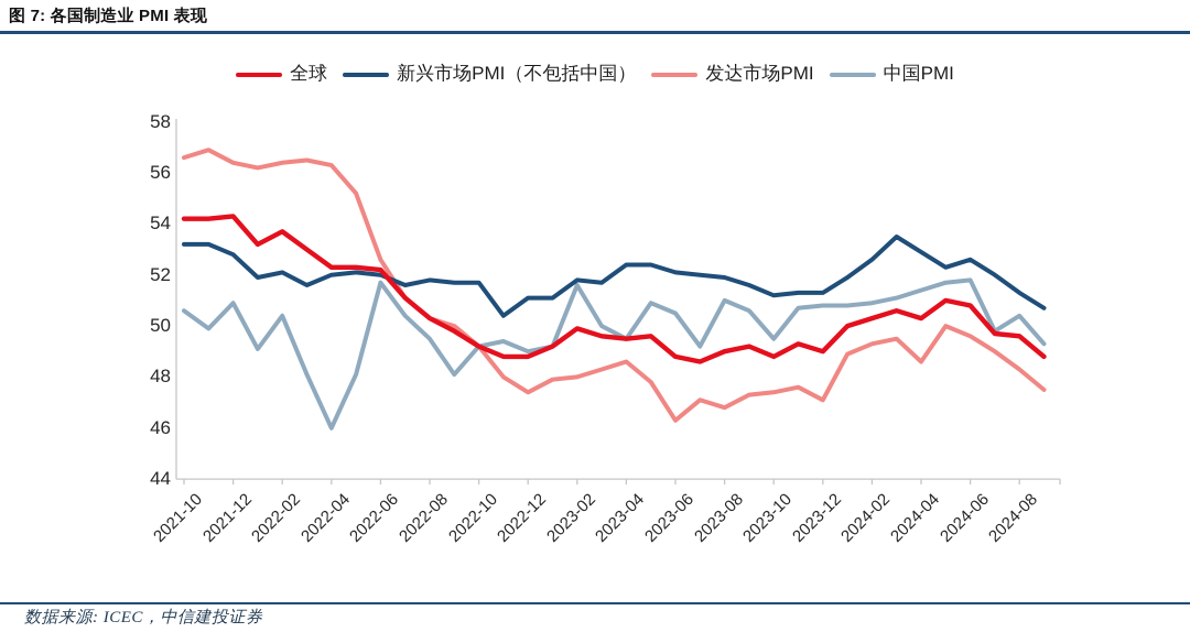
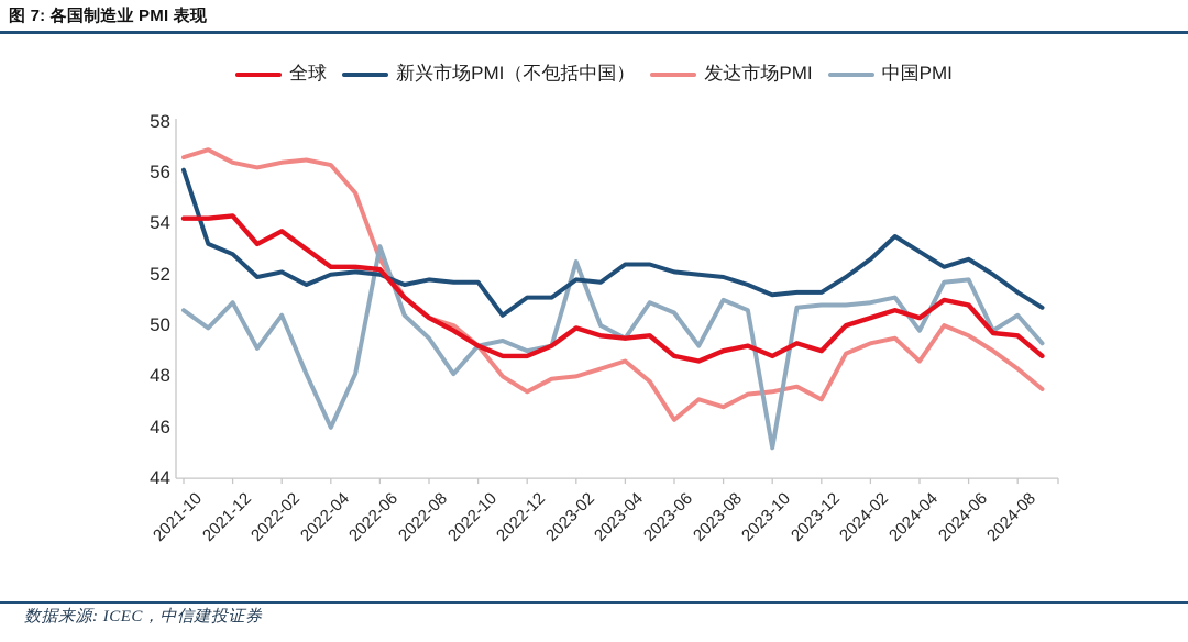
新兴市场PMI（不包括中国）/2021-10: 53.2 -> 56.1
中国PMI/2022-06: 51.7 -> 53.1
中国PMI/2023-02: 51.6 -> 52.5
中国PMI/2023-10: 49.5 -> 45.2
中国PMI/2024-04: 51.4 -> 49.8
